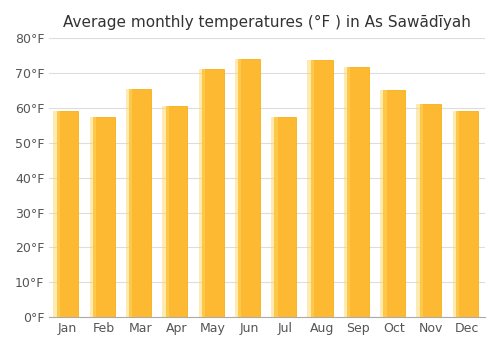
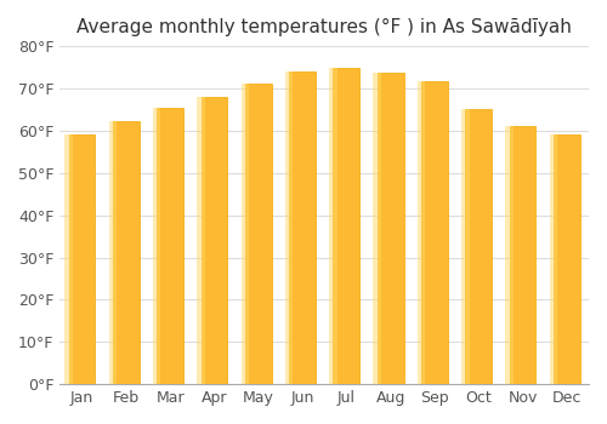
Feb: 57.5°F -> 62.2°F
Apr: 60.5°F -> 68.0°F
Jul: 57.5°F -> 75.0°F
